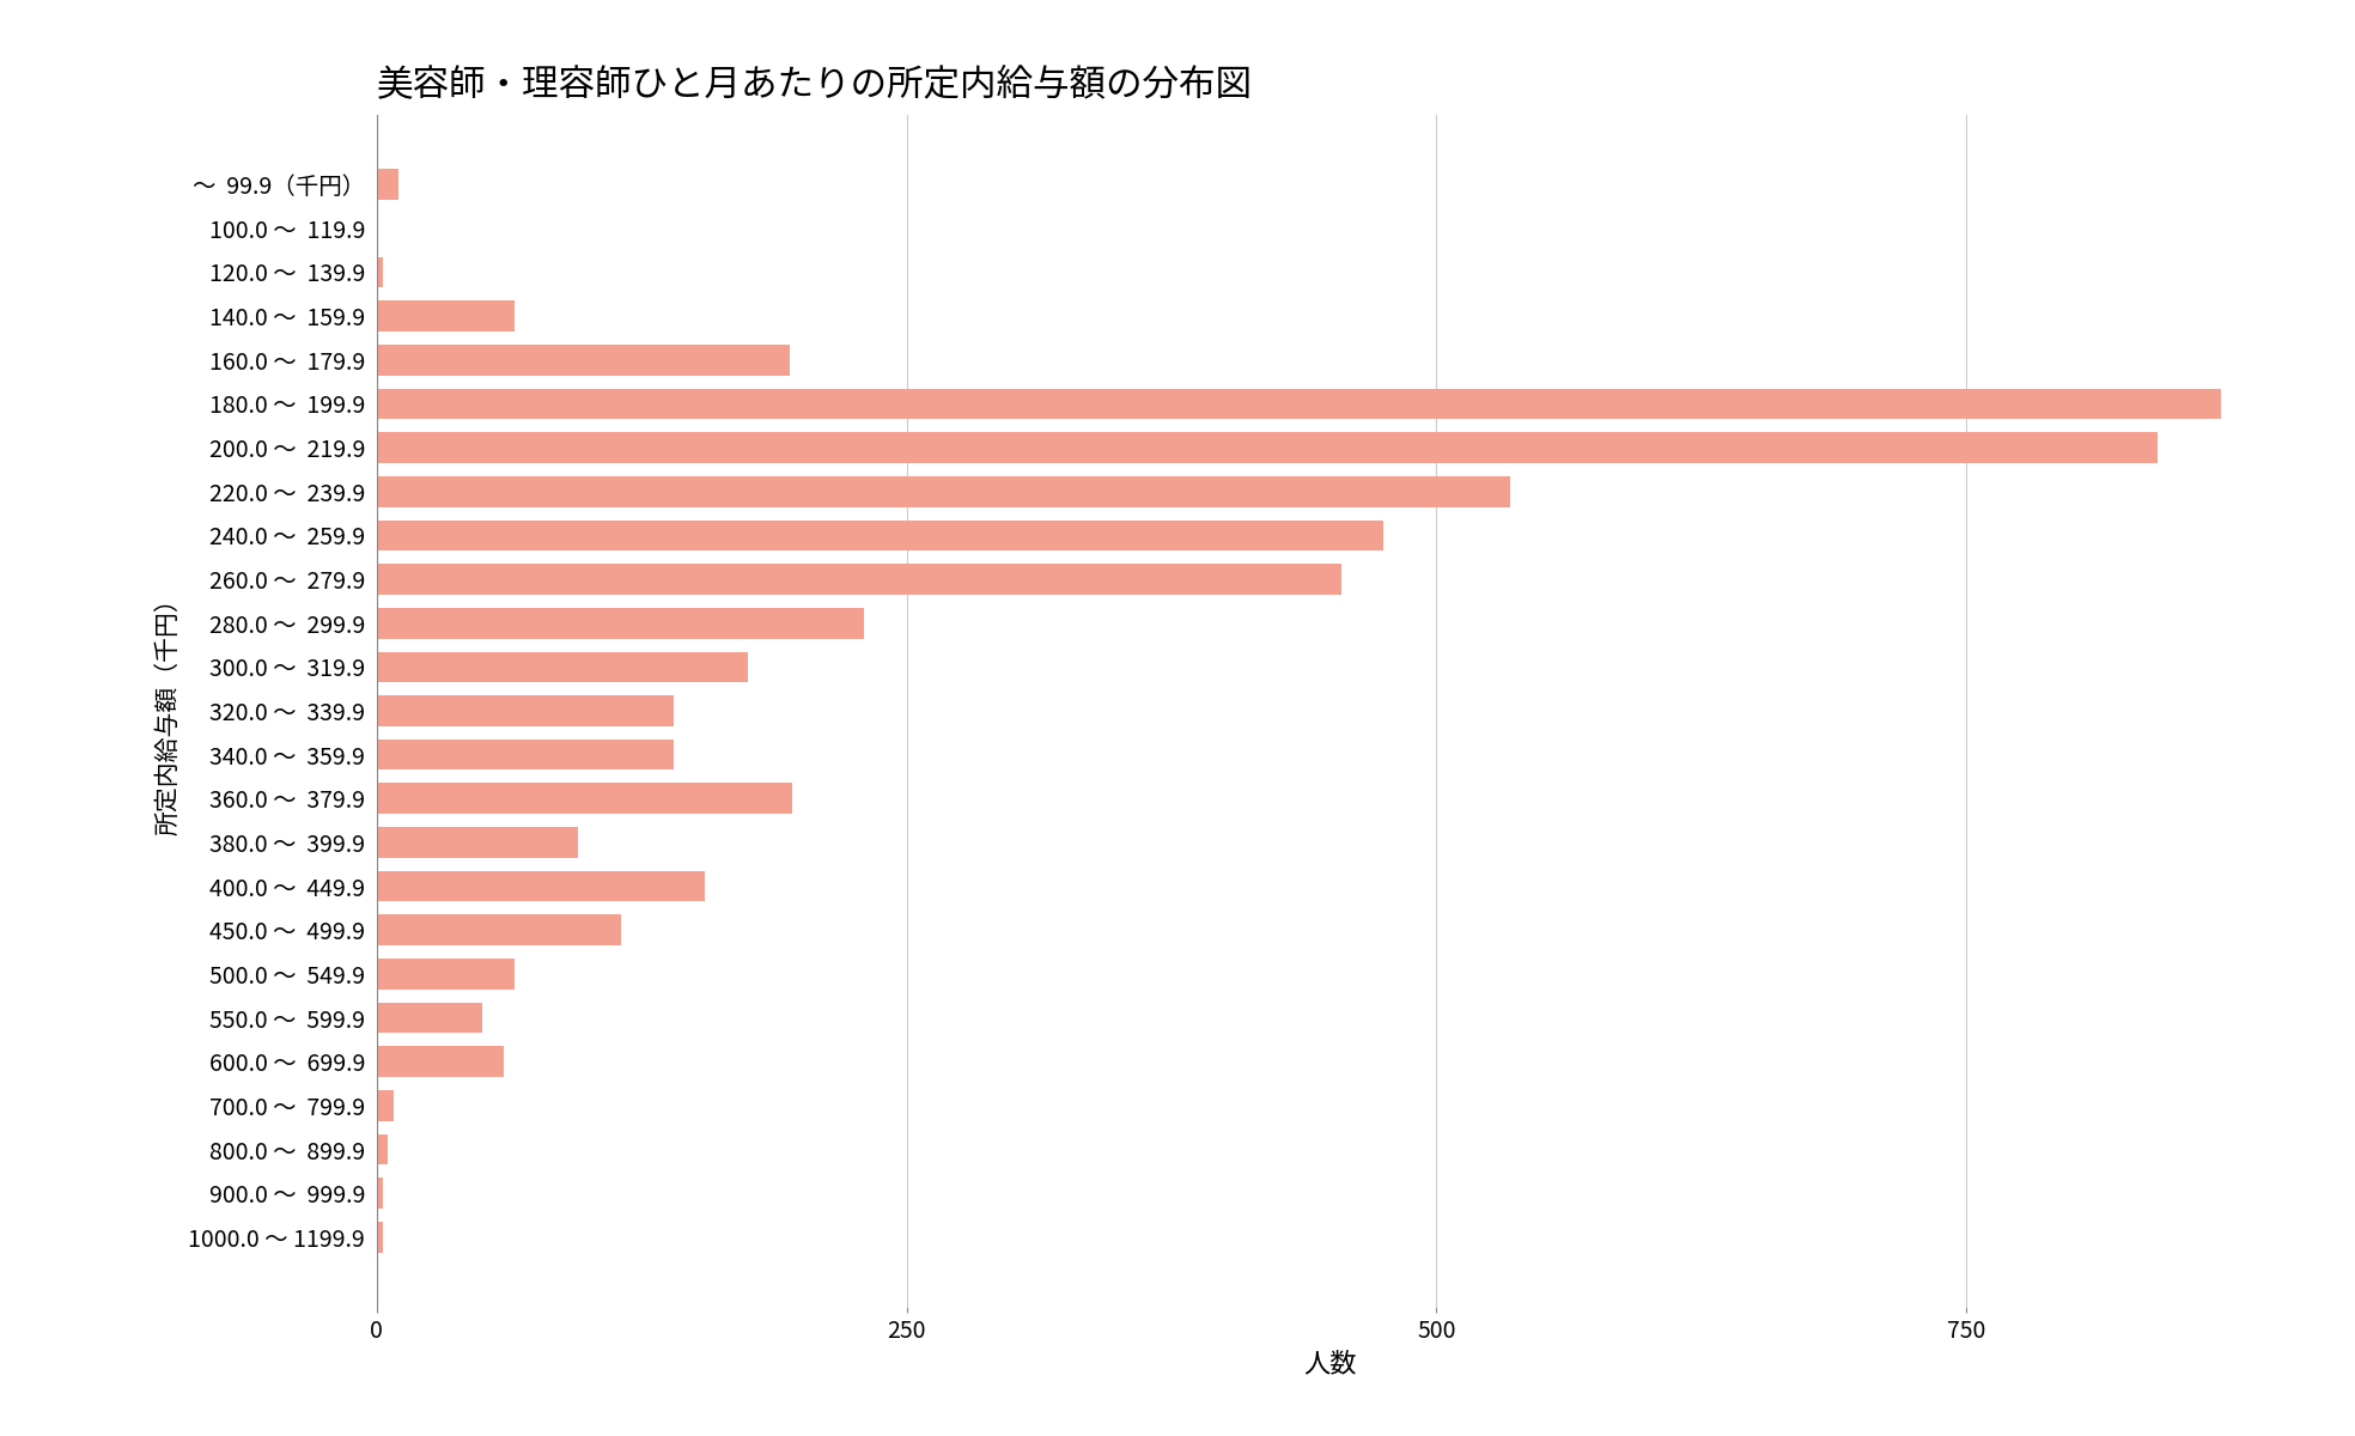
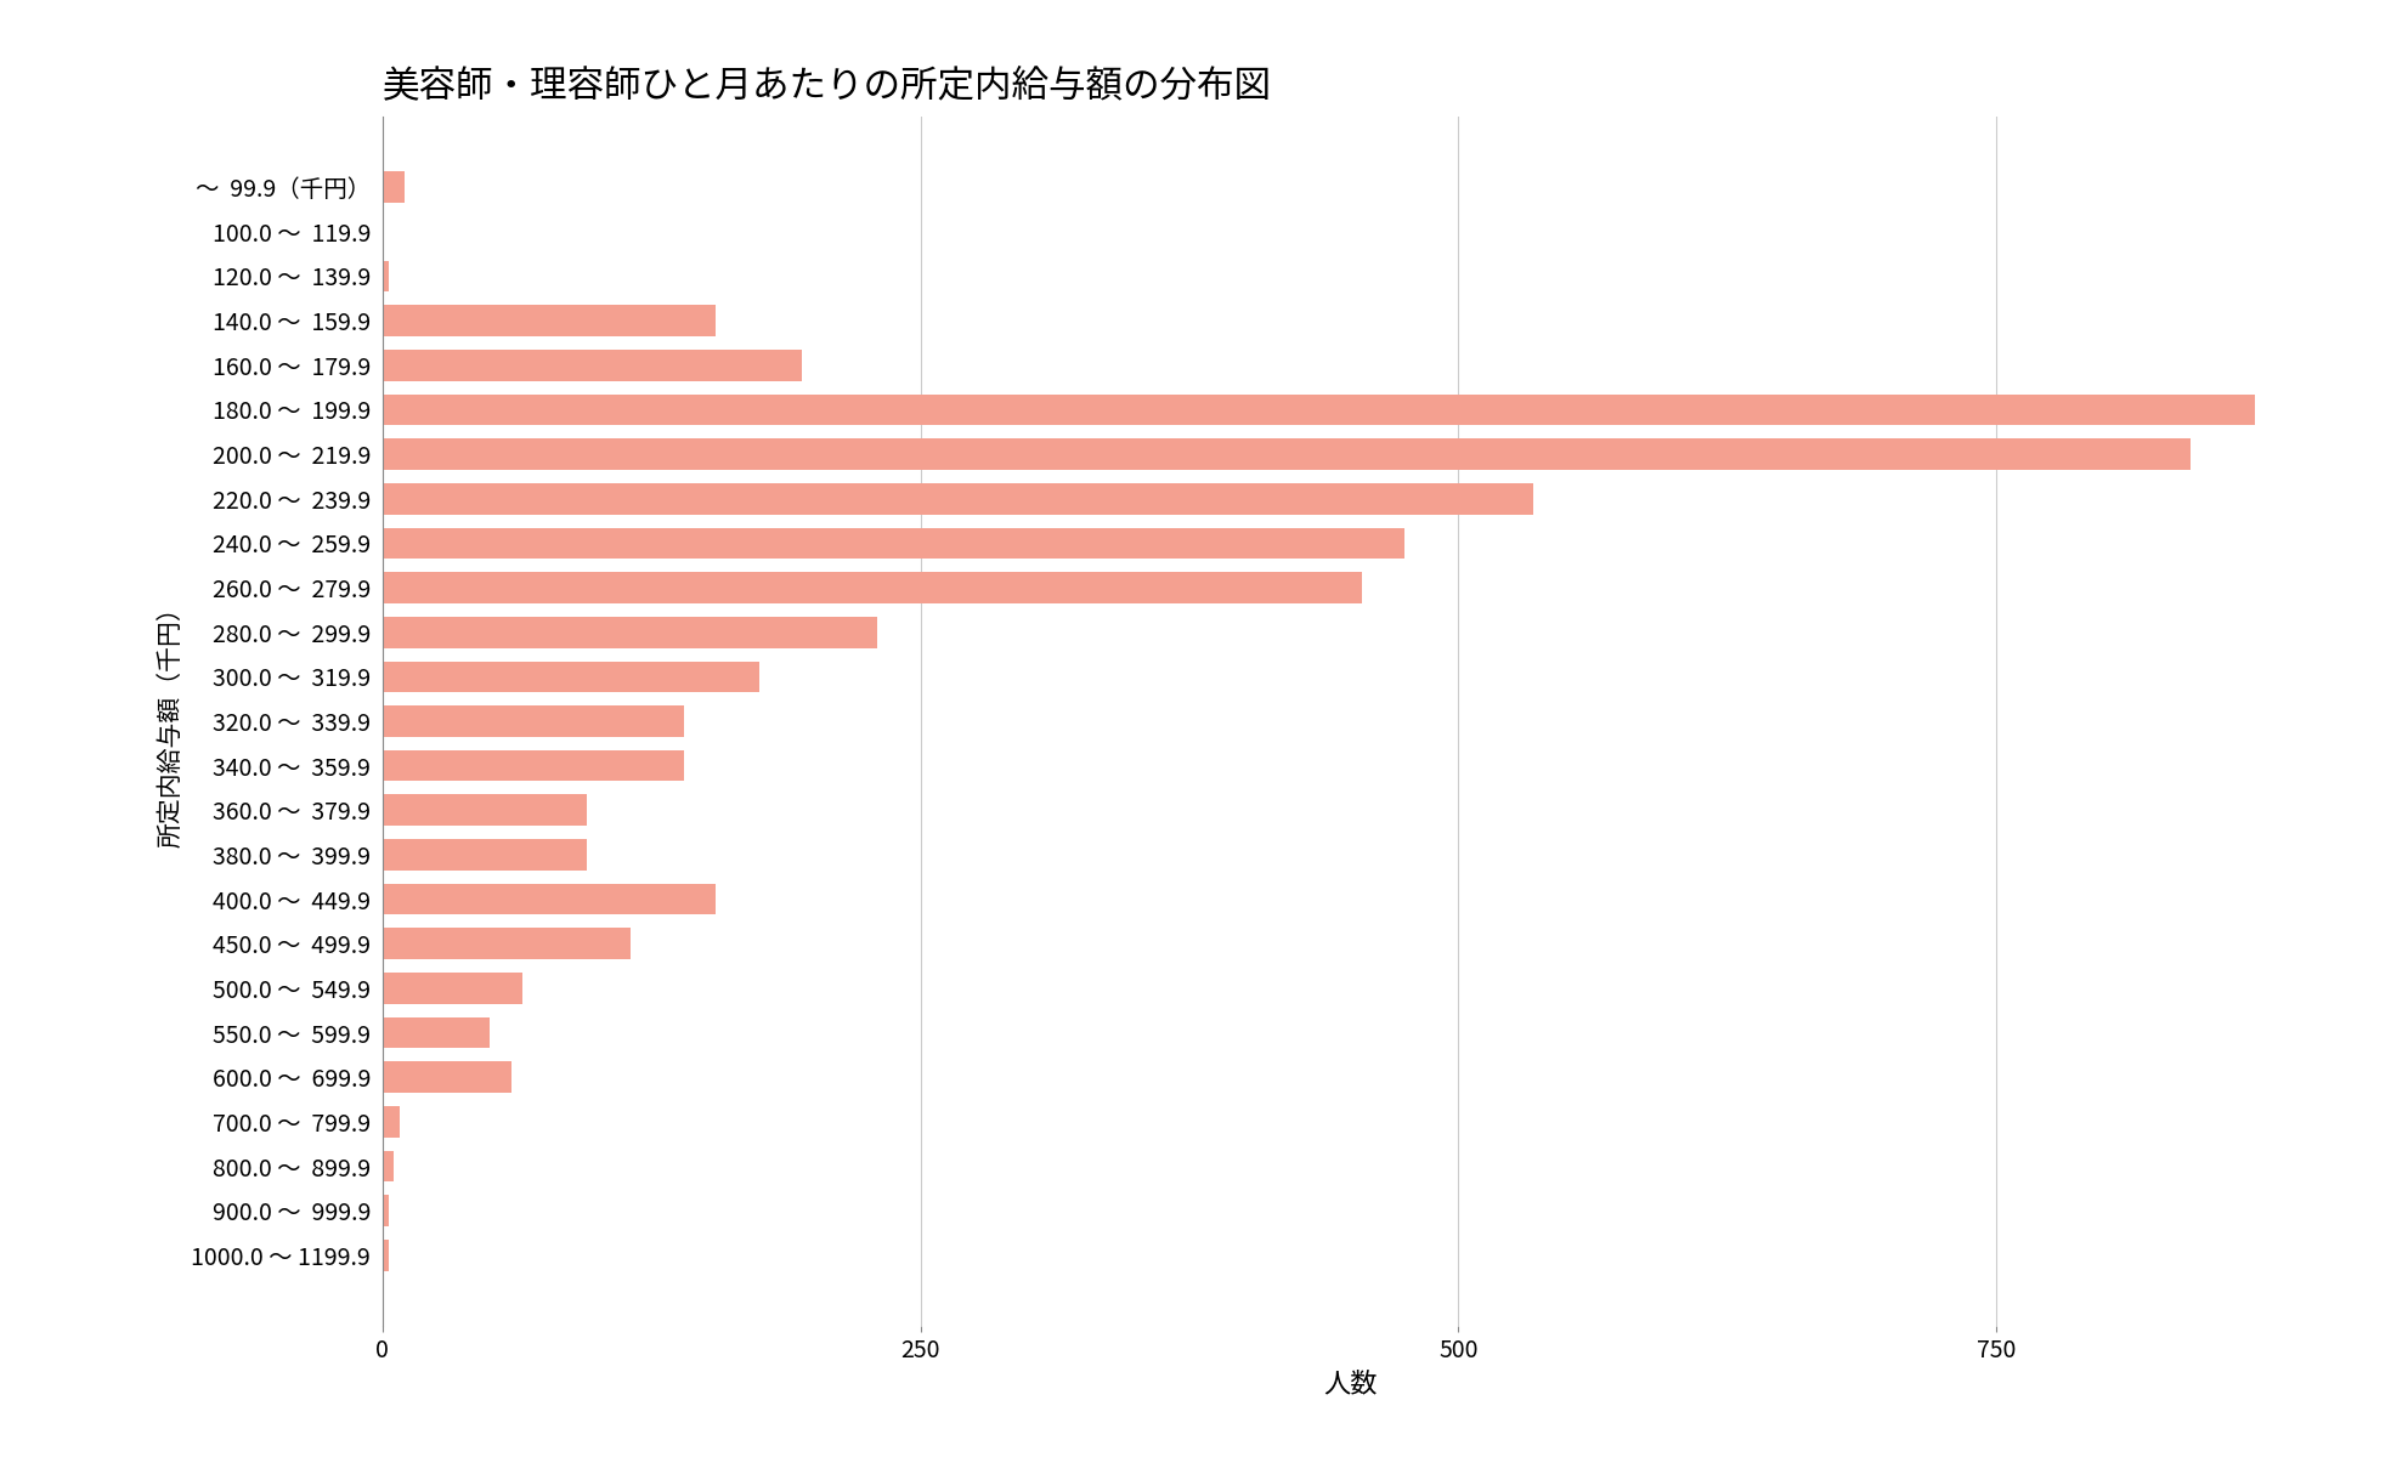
140.0 〜 159.9: 65 -> 155
360.0 〜 379.9: 196 -> 95
